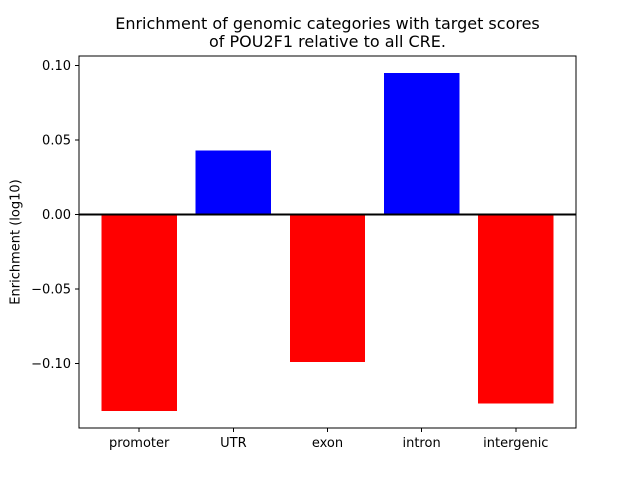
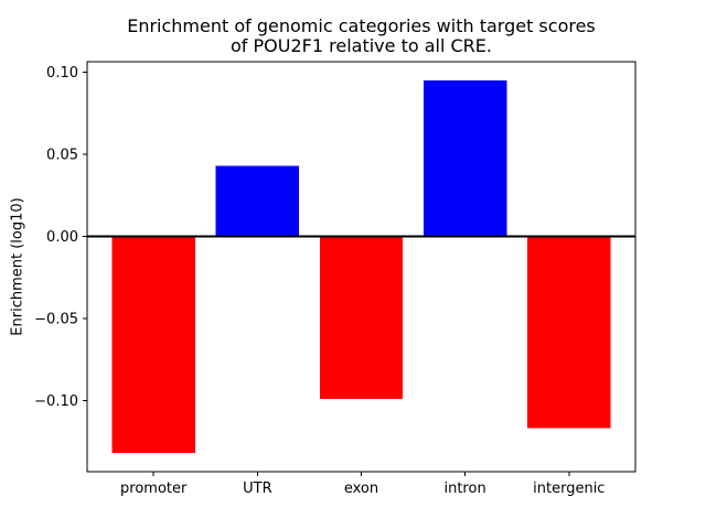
intergenic: -0.127 -> -0.117
